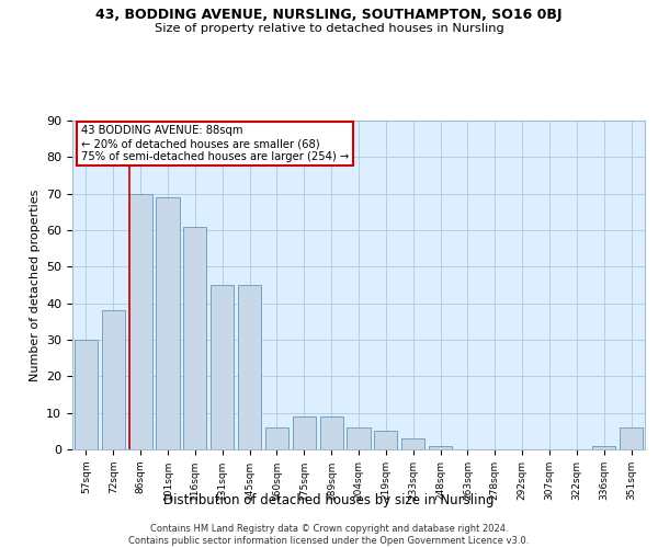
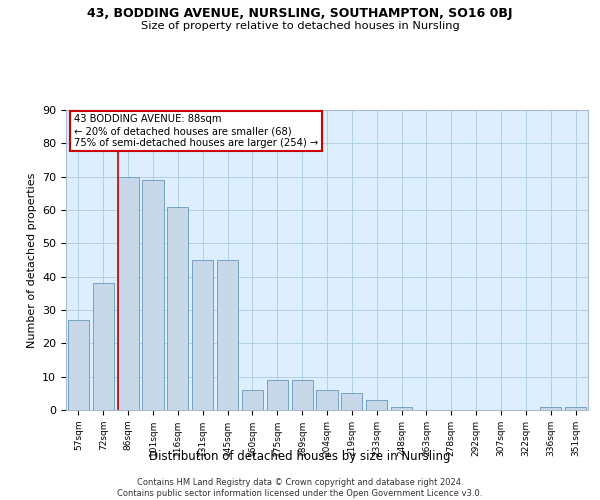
57sqm: 30 -> 27
351sqm: 6 -> 1
